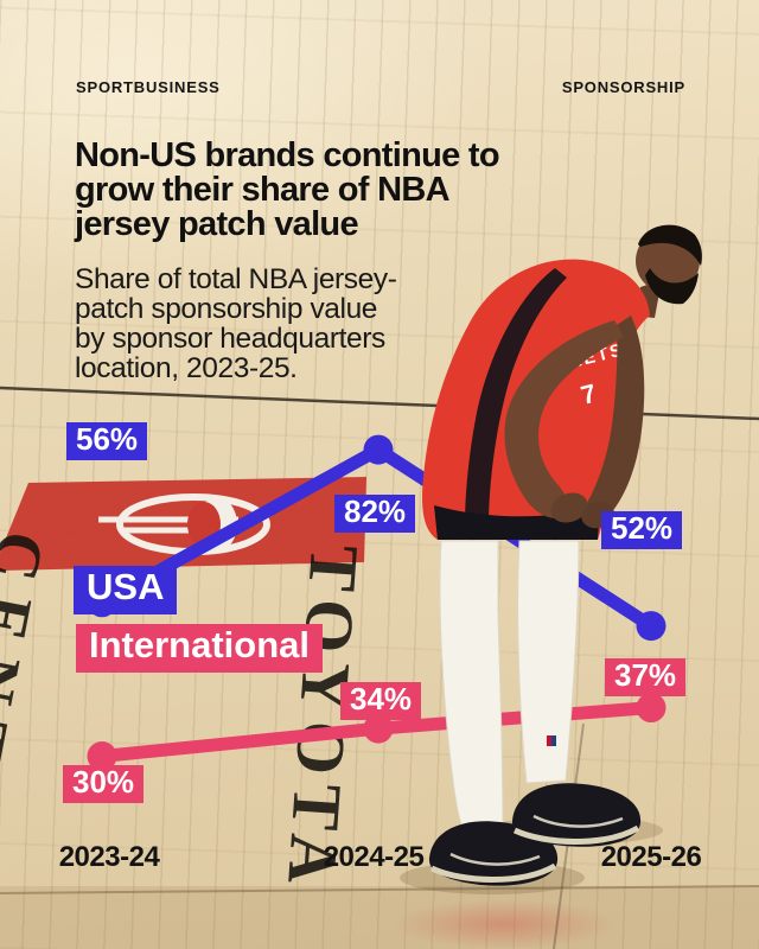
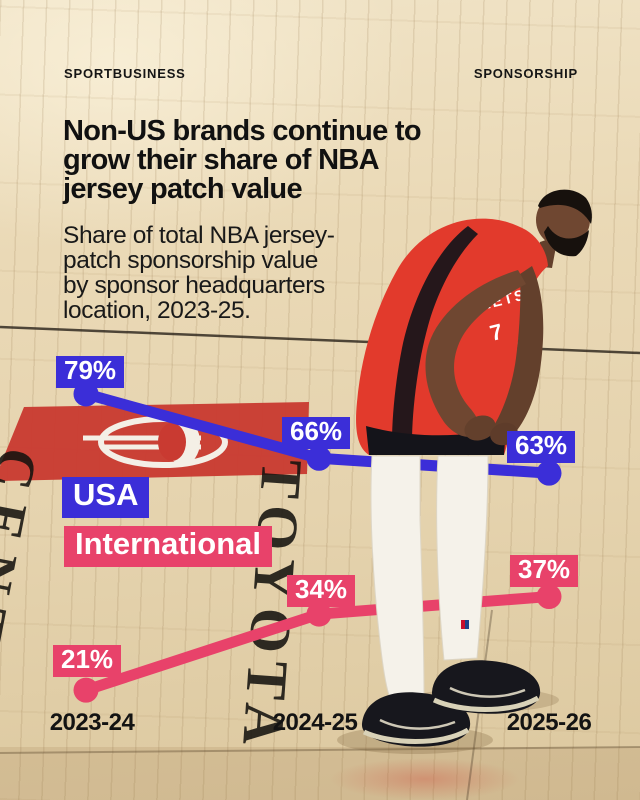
USA/2023-24: 56% -> 79%
International/2023-24: 30% -> 21%
USA/2024-25: 82% -> 66%
USA/2025-26: 52% -> 63%
